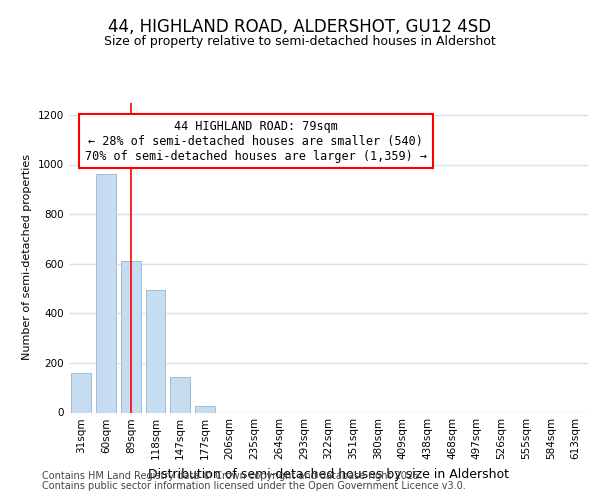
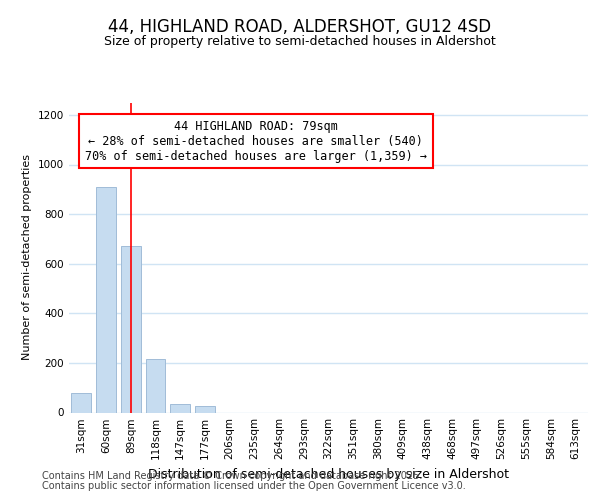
31sqm: 160 -> 80
60sqm: 960 -> 910
89sqm: 610 -> 670
118sqm: 495 -> 215
147sqm: 145 -> 35
